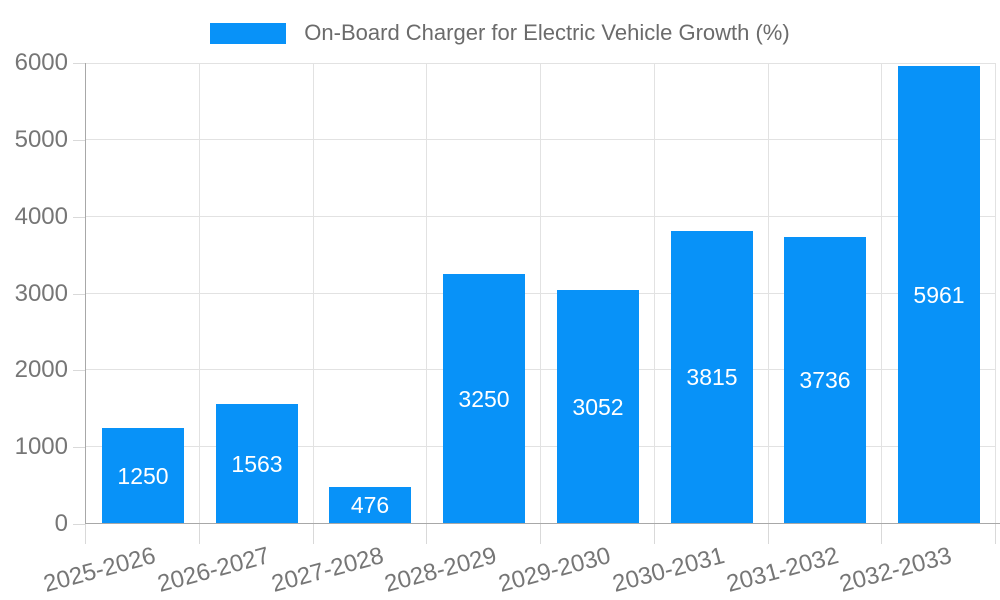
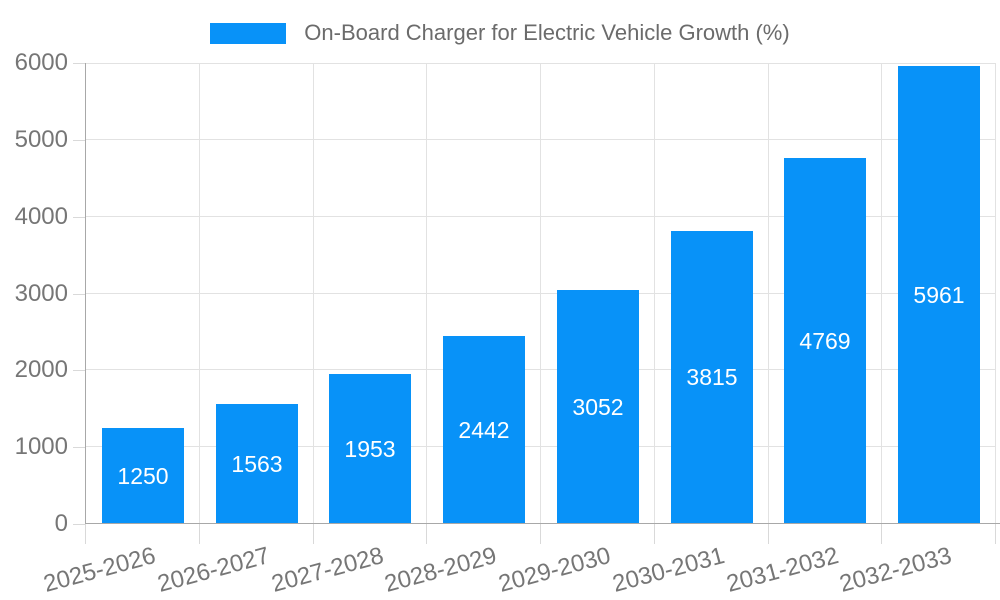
2027-2028: 476 -> 1953
2028-2029: 3250 -> 2442
2031-2032: 3736 -> 4769
